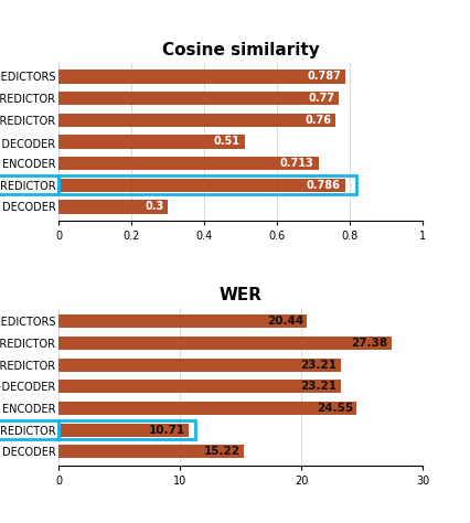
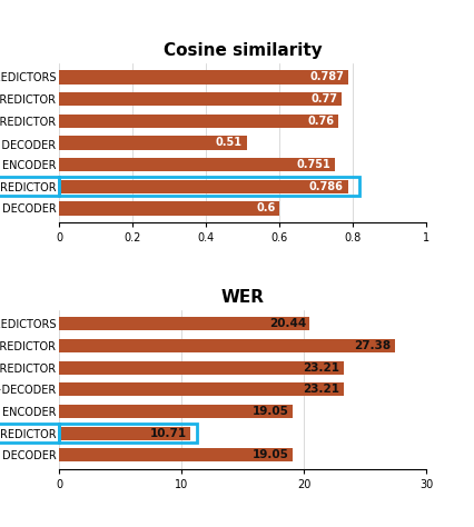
Cosine similarity/ENCODER: 0.713 -> 0.751
Cosine similarity/DECODER: 0.3 -> 0.6
WER/ENCODER: 24.55 -> 19.05
WER/DECODER: 15.22 -> 19.05
